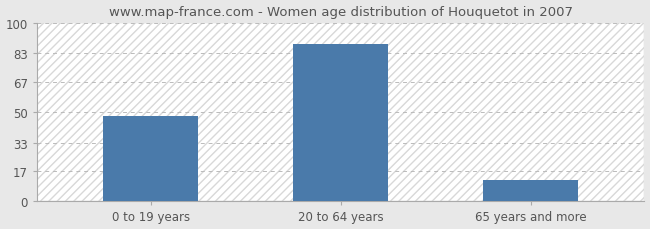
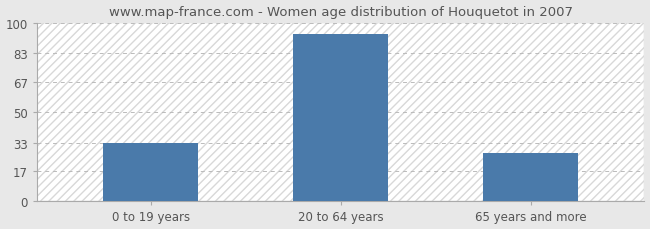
0 to 19 years: 48 -> 33
20 to 64 years: 88 -> 94
65 years and more: 12 -> 27
